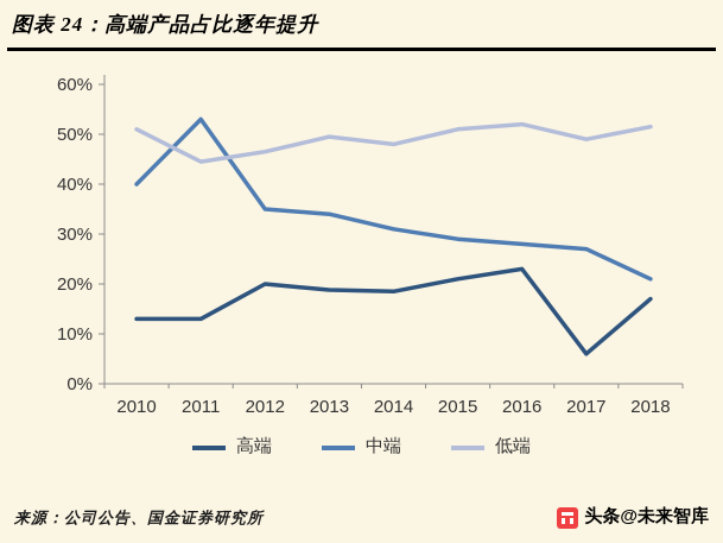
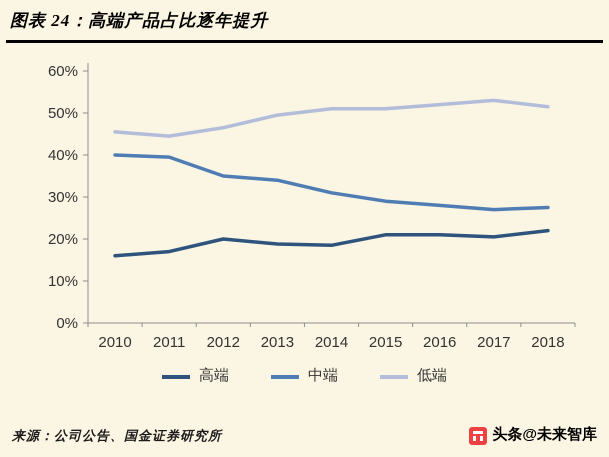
高端/2010: 13% -> 16%
低端/2010: 51% -> 46%
高端/2011: 13% -> 17%
中端/2011: 53% -> 40%
低端/2014: 48% -> 51%
高端/2016: 23% -> 21%
高端/2017: 6% -> 20%
低端/2017: 49% -> 53%
高端/2018: 17% -> 22%
中端/2018: 21% -> 28%
